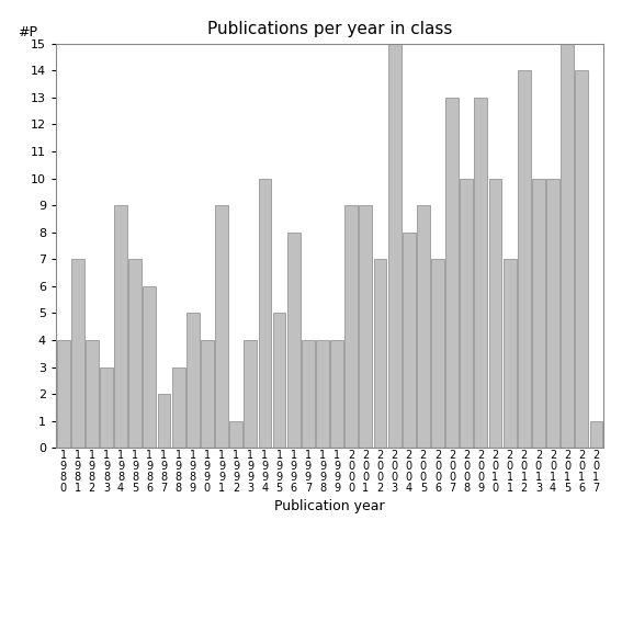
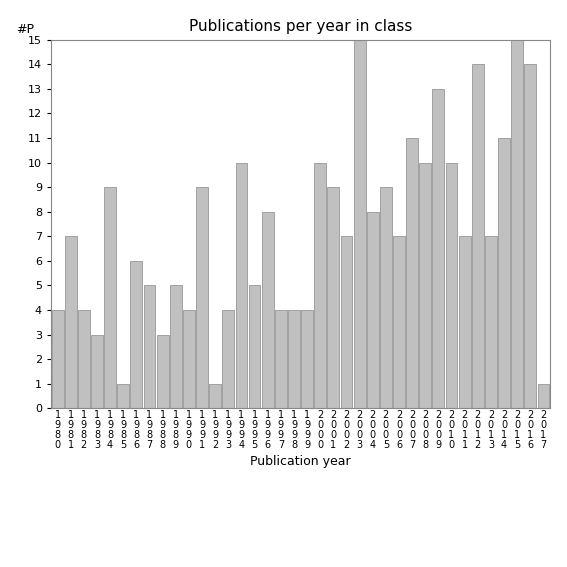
1 9 8 5: 7 -> 1
1 9 8 7: 2 -> 5
2 0 0 0: 9 -> 10
2 0 0 7: 13 -> 11
2 0 1 3: 10 -> 7
2 0 1 4: 10 -> 11
